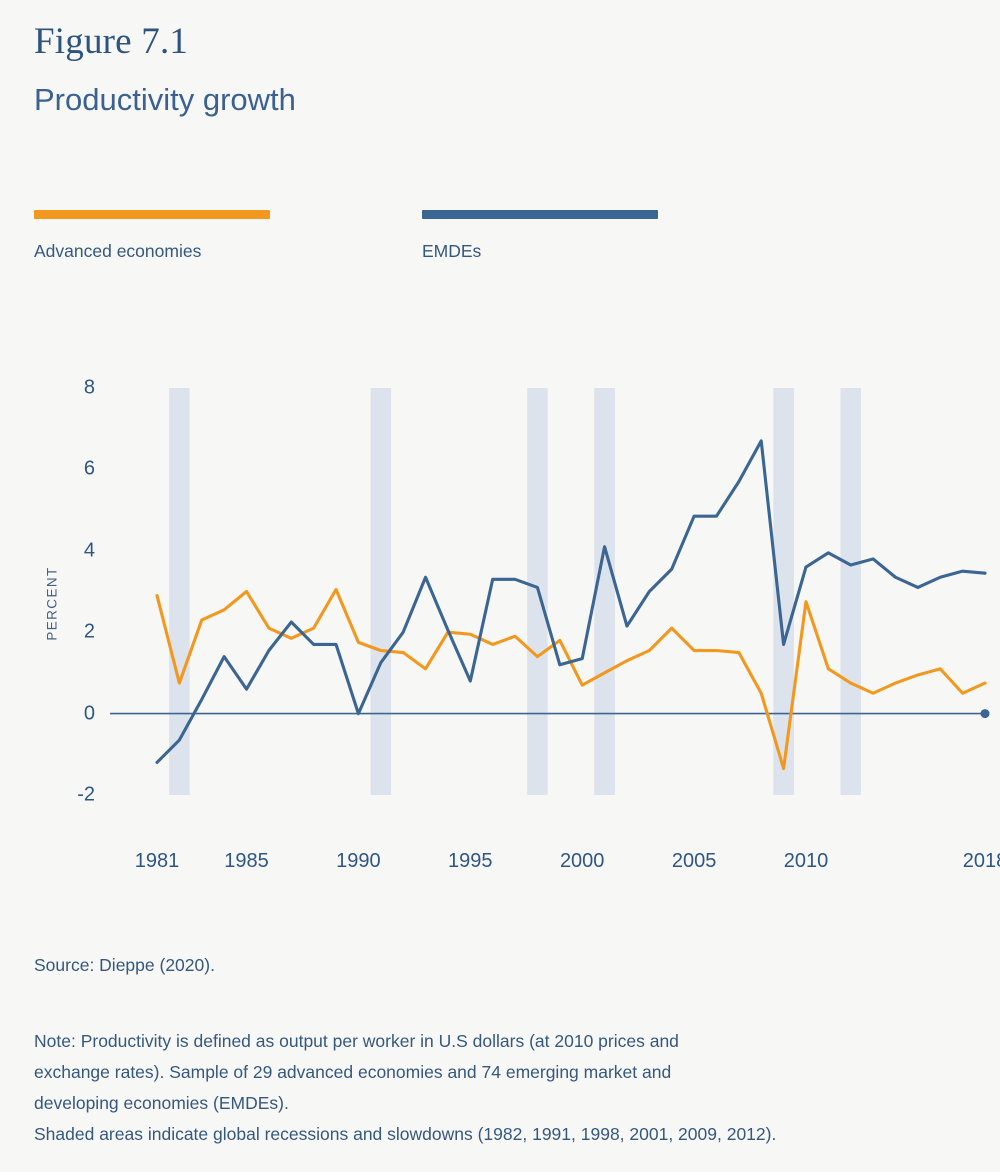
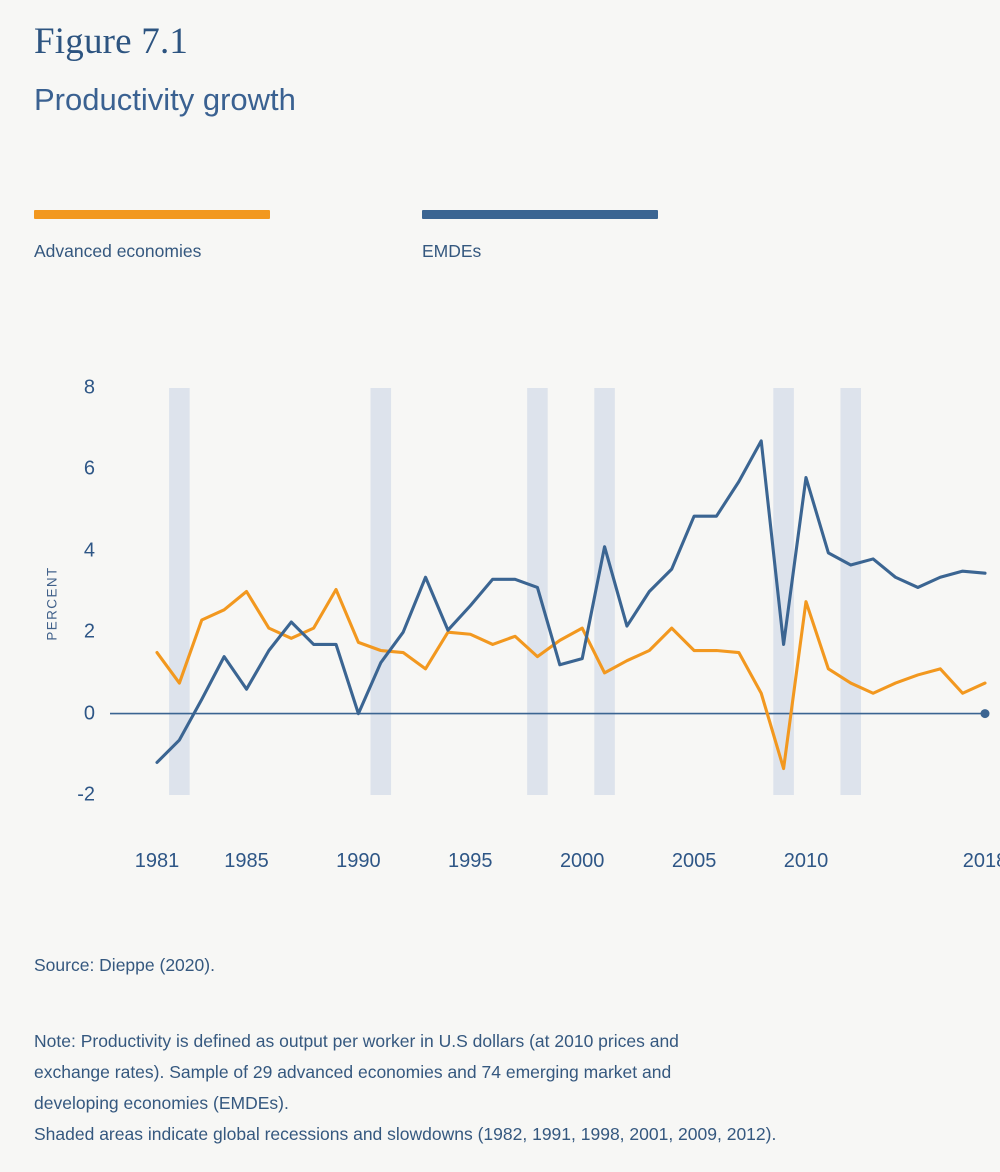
Advanced economies/1981: 2.9 -> 1.5
EMDEs/1995: 0.8 -> 2.6
Advanced economies/2000: 0.7 -> 2.1
EMDEs/2010: 3.6 -> 5.8
